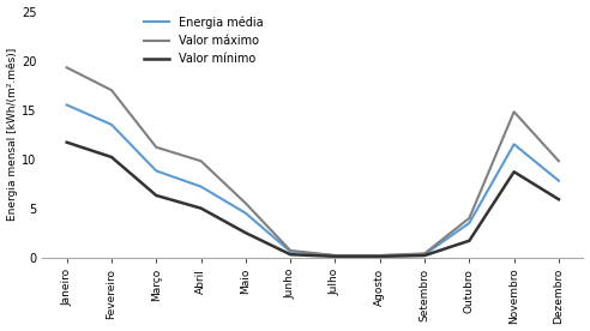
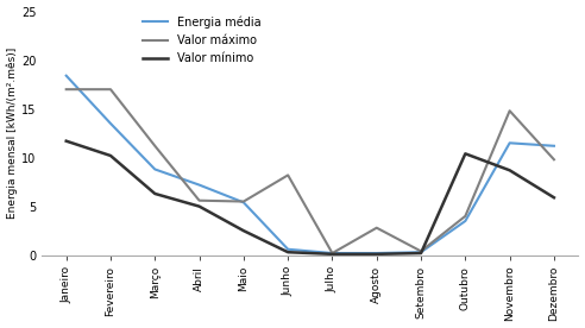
Energia média/Janeiro: 15.5 -> 18.4
Valor máximo/Janeiro: 19.3 -> 17.0
Valor máximo/Abril: 9.8 -> 5.6
Energia média/Maio: 4.5 -> 5.4
Valor máximo/Junho: 0.7 -> 8.2
Valor máximo/Agosto: 0.2 -> 2.8
Valor mínimo/Outubro: 1.7 -> 10.4
Energia média/Dezembro: 7.8 -> 11.2
